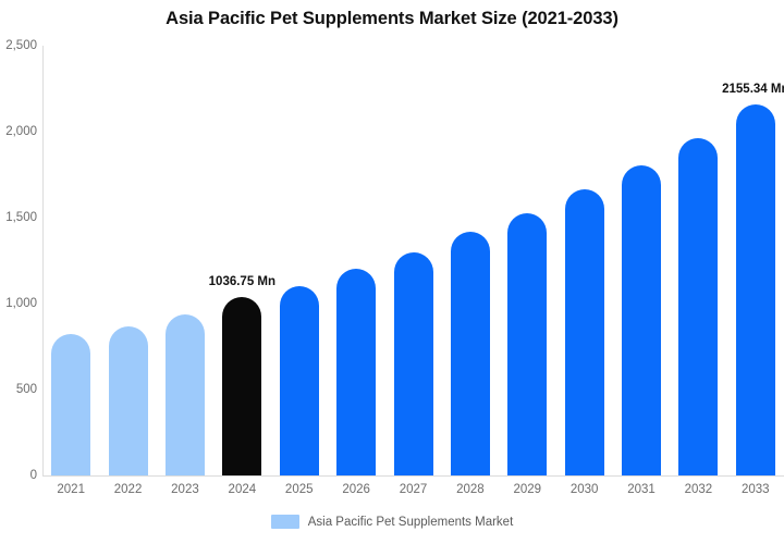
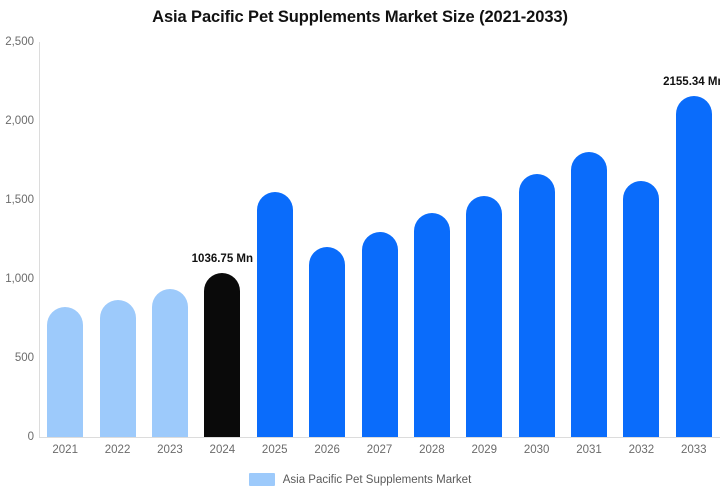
2025: 1100 -> 1550
2032: 1960 -> 1620
